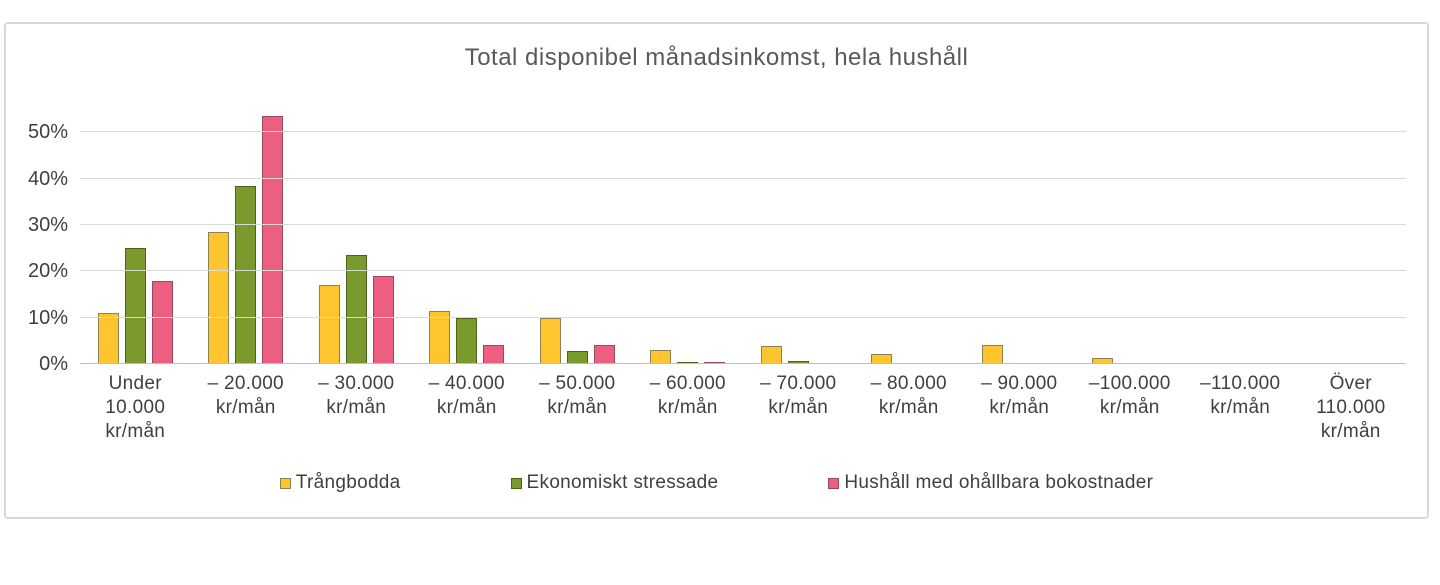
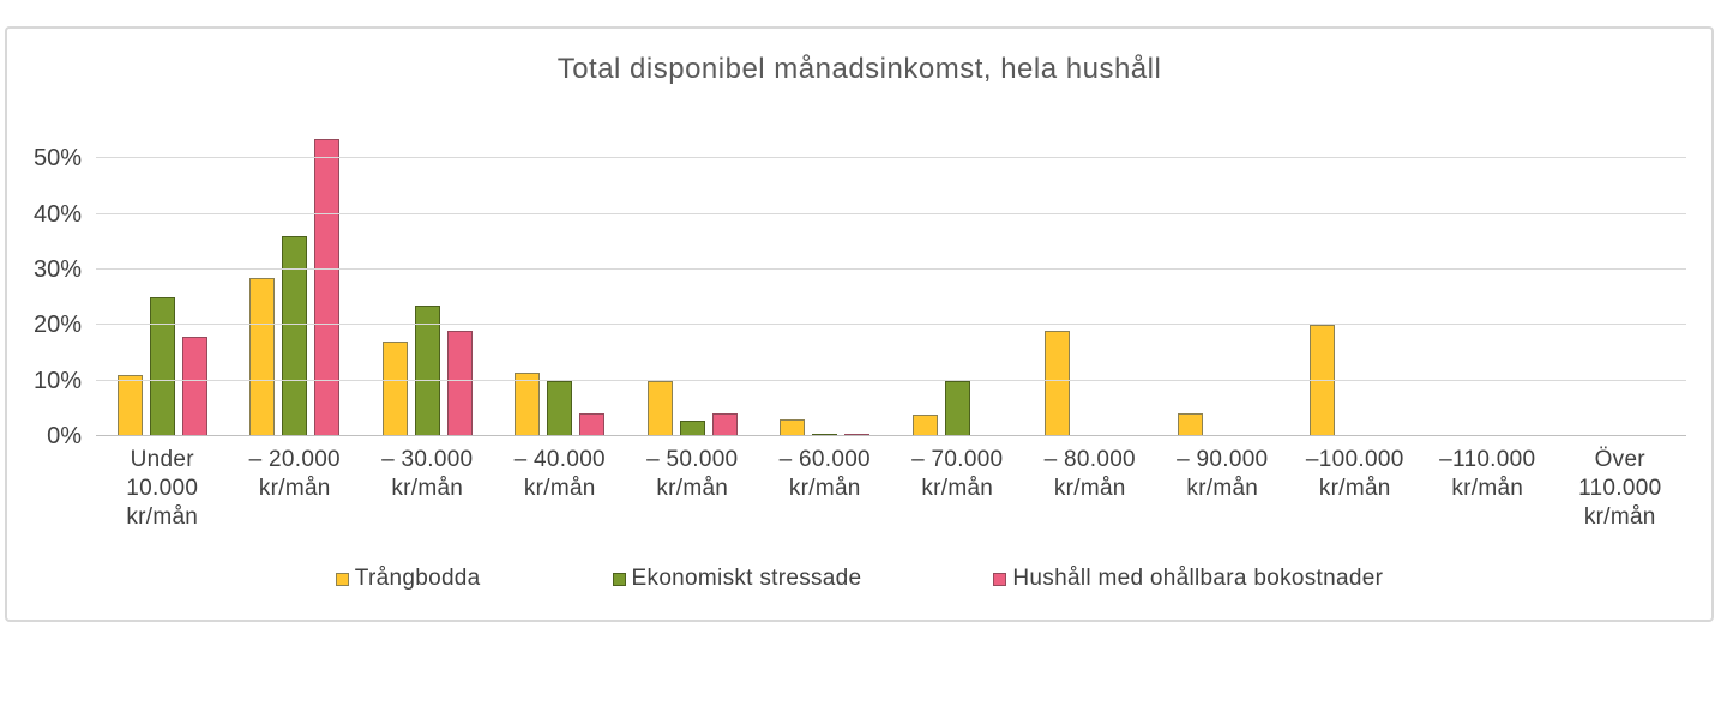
Ekonomiskt stressade/– 20.000 kr/mån: 38% -> 36%
Ekonomiskt stressade/– 70.000 kr/mån: 1% -> 10%
Trångbodda/– 80.000 kr/mån: 2% -> 19%
Trångbodda/–100.000 kr/mån: 1% -> 20%
